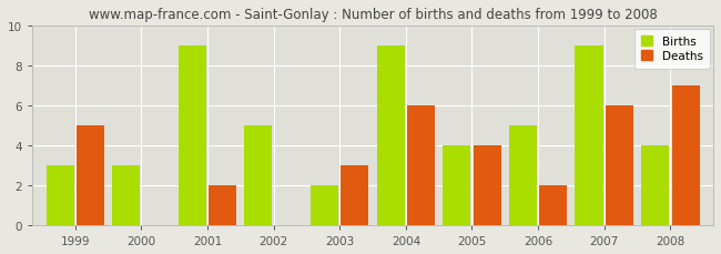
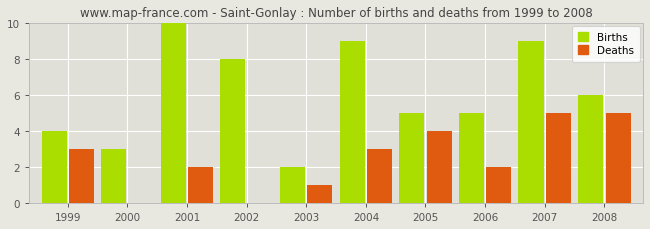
Births/1999: 3 -> 4
Deaths/1999: 5 -> 3
Births/2001: 9 -> 10
Births/2002: 5 -> 8
Deaths/2003: 3 -> 1
Deaths/2004: 6 -> 3
Births/2005: 4 -> 5
Deaths/2007: 6 -> 5
Births/2008: 4 -> 6
Deaths/2008: 7 -> 5
